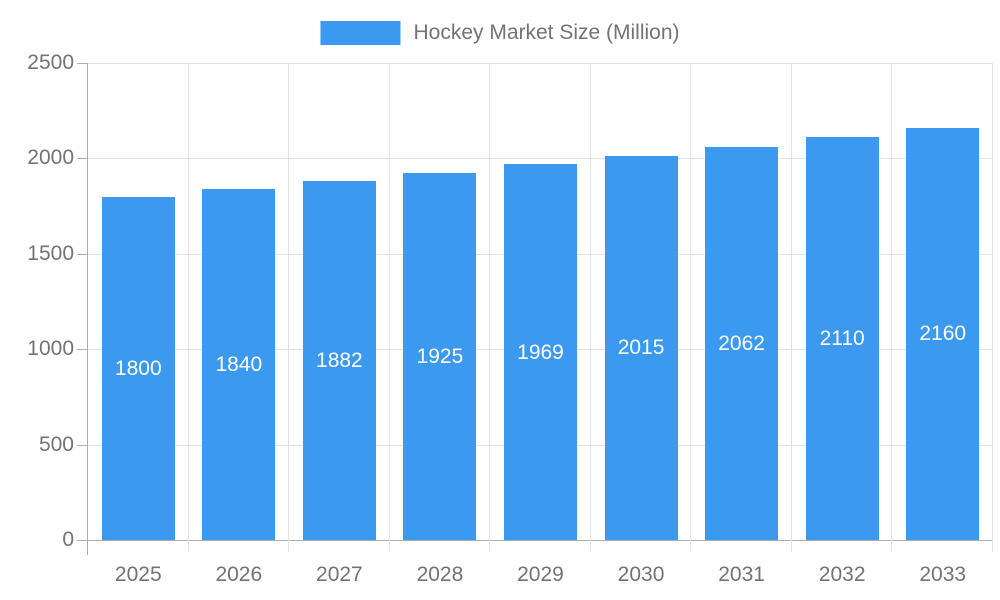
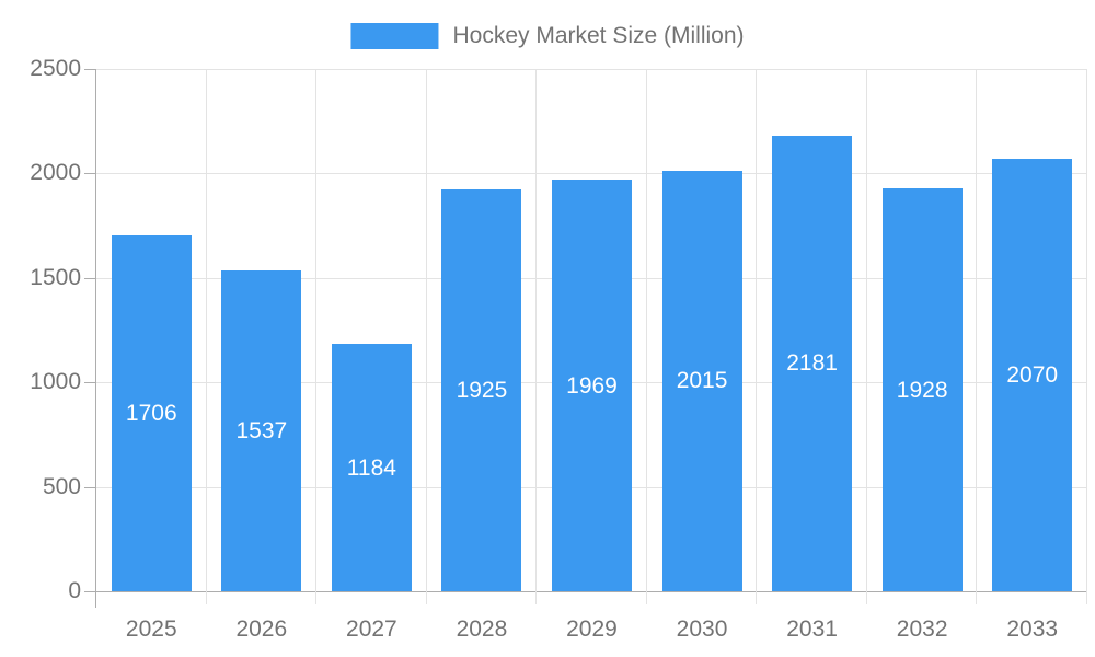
2025: 1800 -> 1706
2026: 1840 -> 1537
2027: 1882 -> 1184
2031: 2062 -> 2181
2032: 2110 -> 1928
2033: 2160 -> 2070
